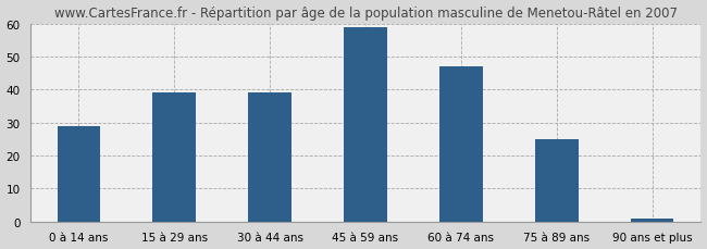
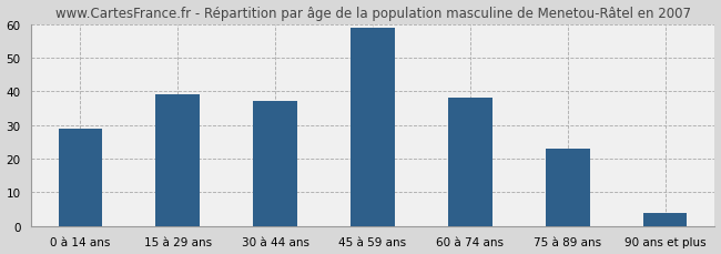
30 à 44 ans: 39 -> 37
60 à 74 ans: 47 -> 38
75 à 89 ans: 25 -> 23
90 ans et plus: 1 -> 4
